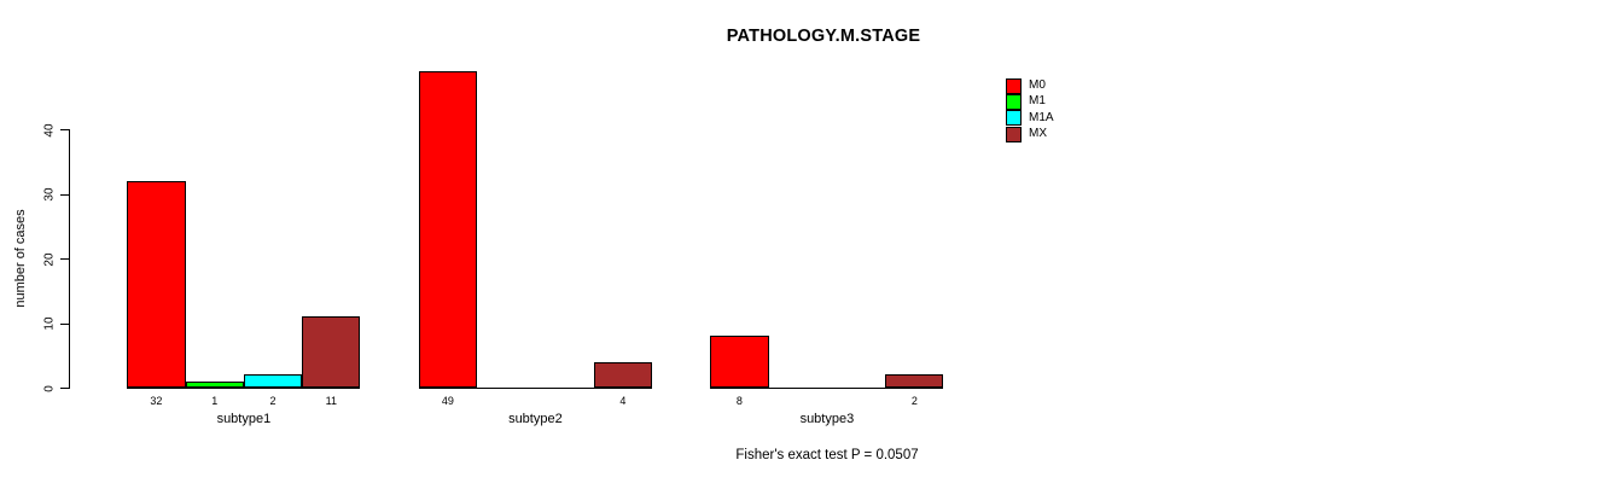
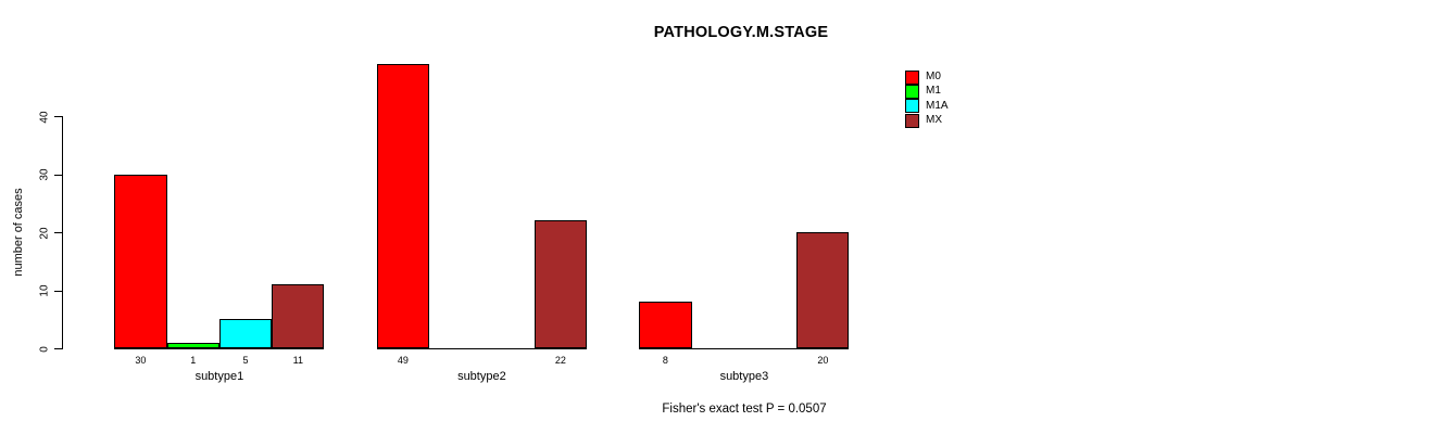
M0/subtype1: 32 -> 30
M1A/subtype1: 2 -> 5
MX/subtype2: 4 -> 22
MX/subtype3: 2 -> 20
